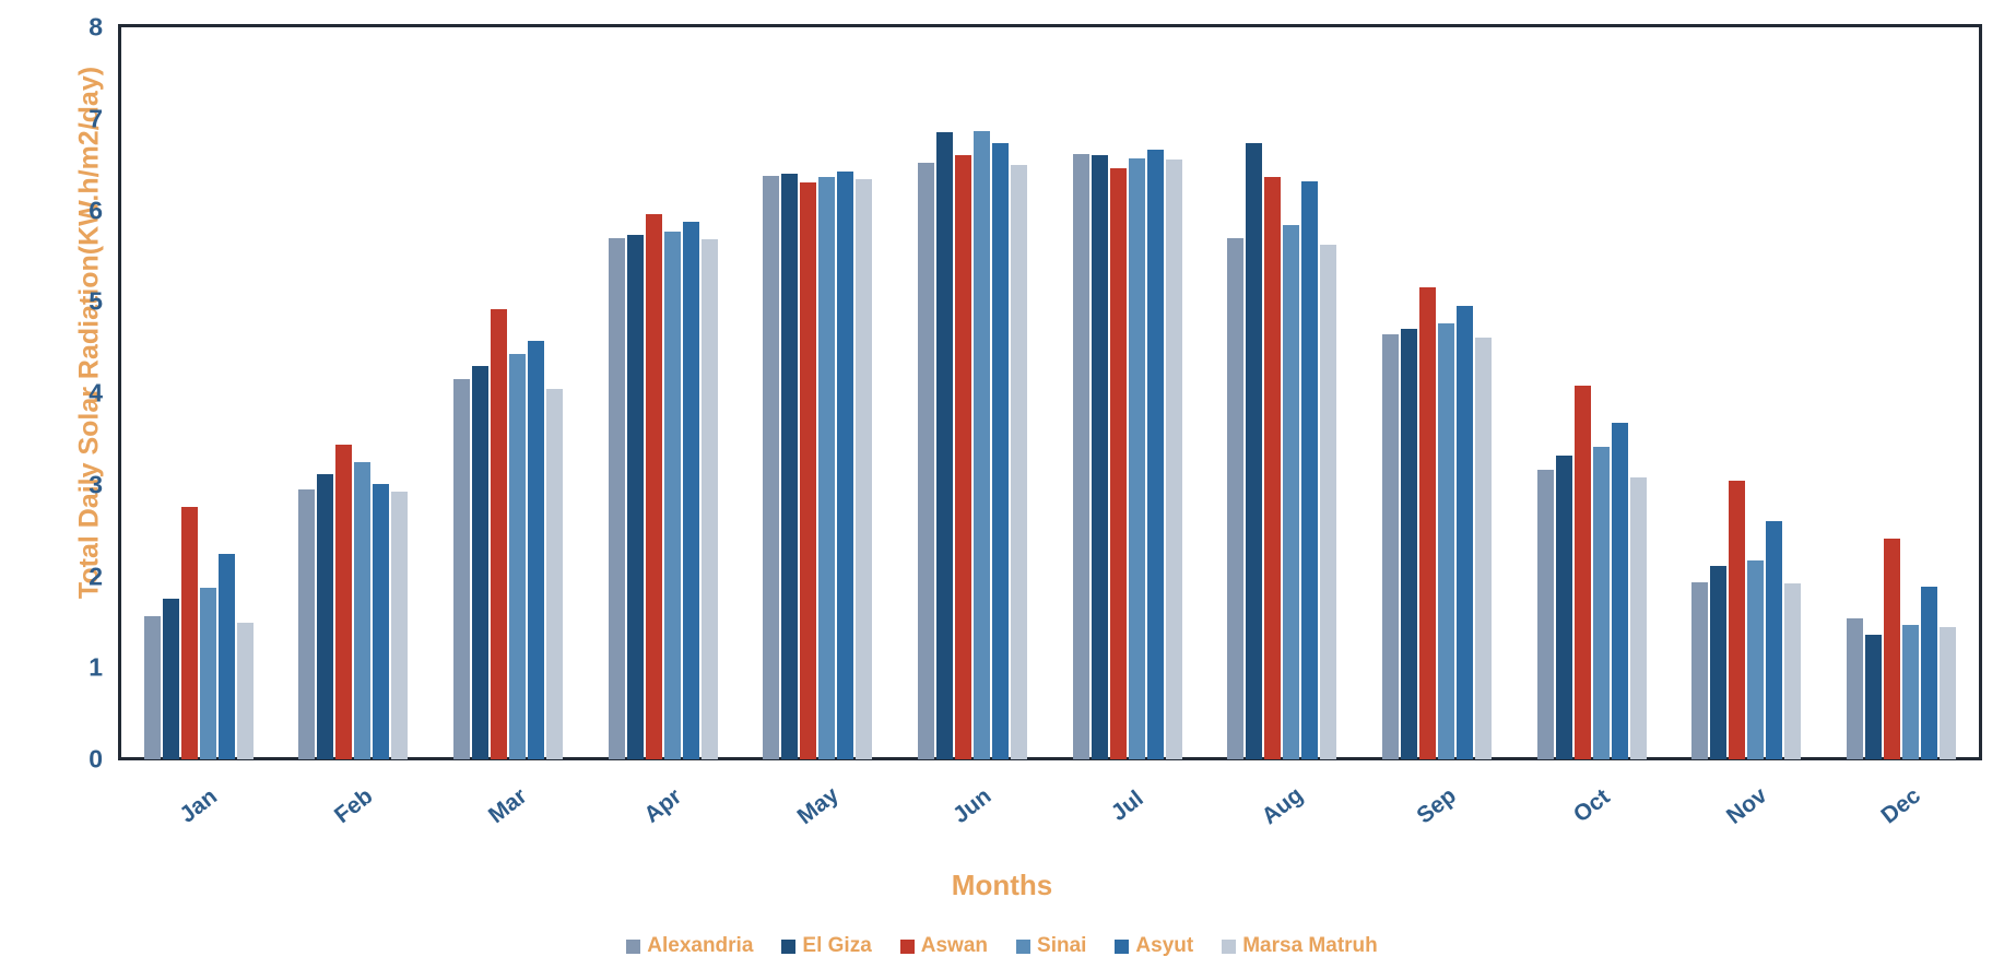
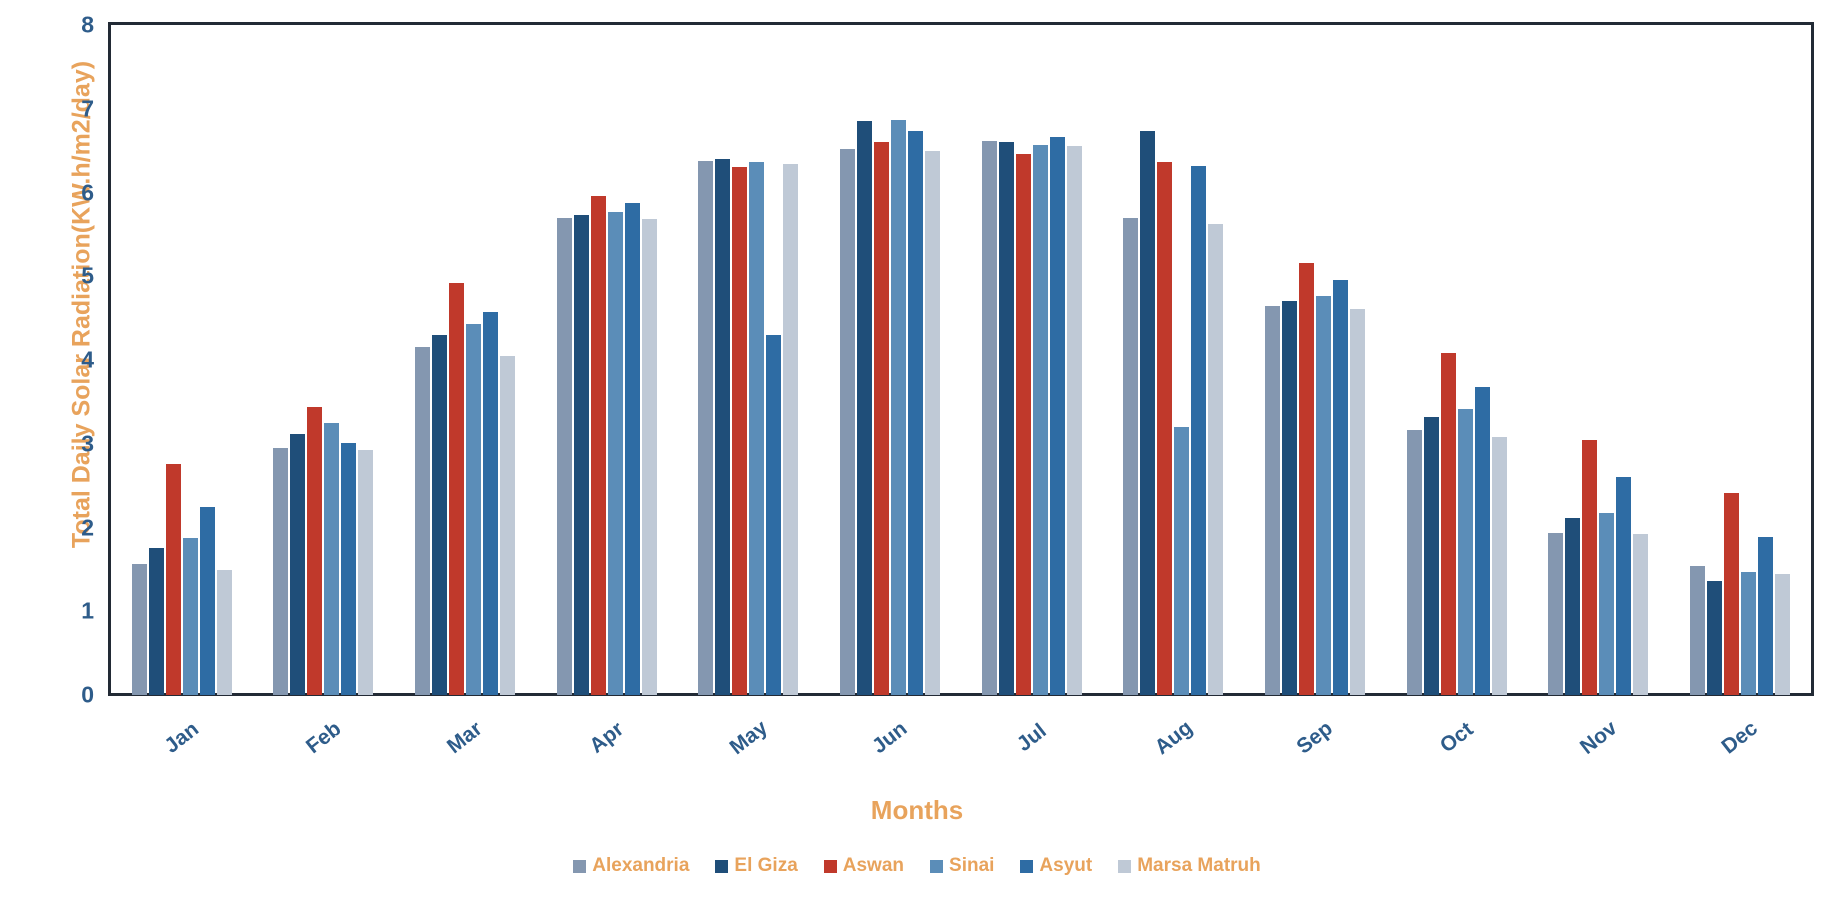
Asyut/May: 6.4 -> 4.3
Sinai/Aug: 5.8 -> 3.2
